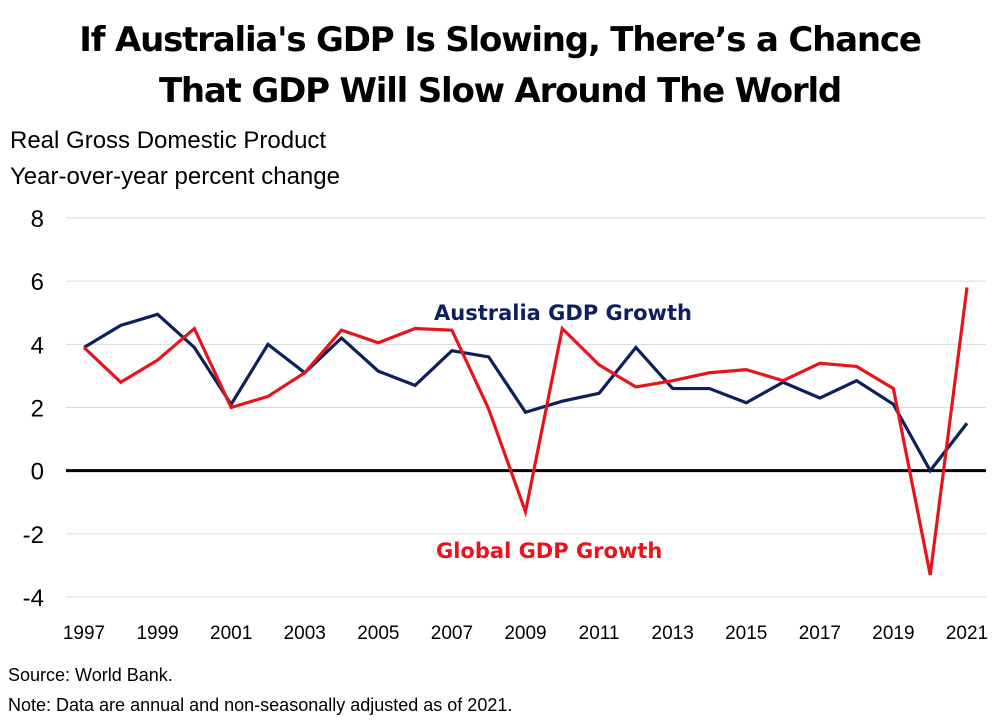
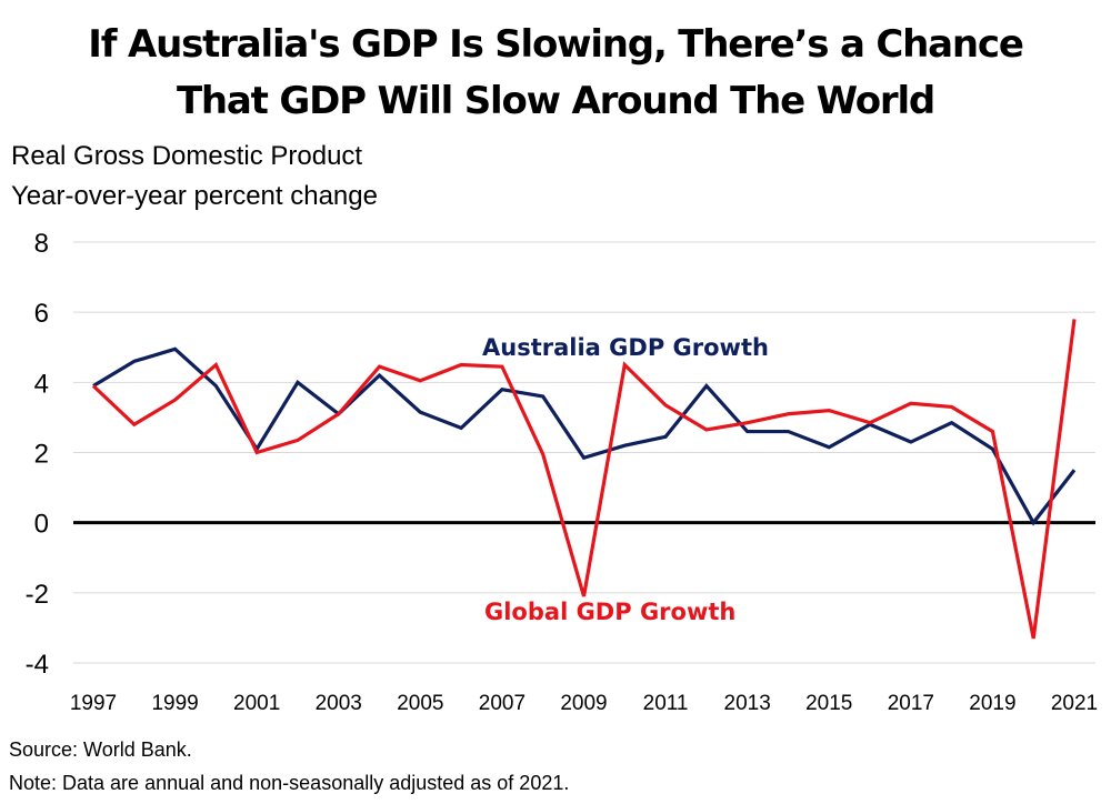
Global GDP Growth/2009: -1.3 -> -2.1
